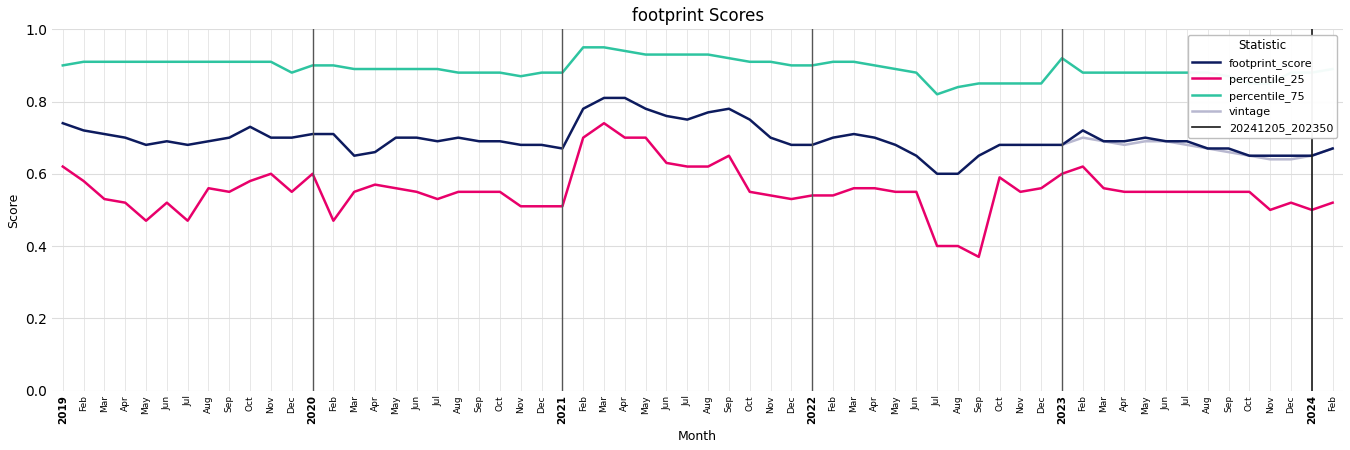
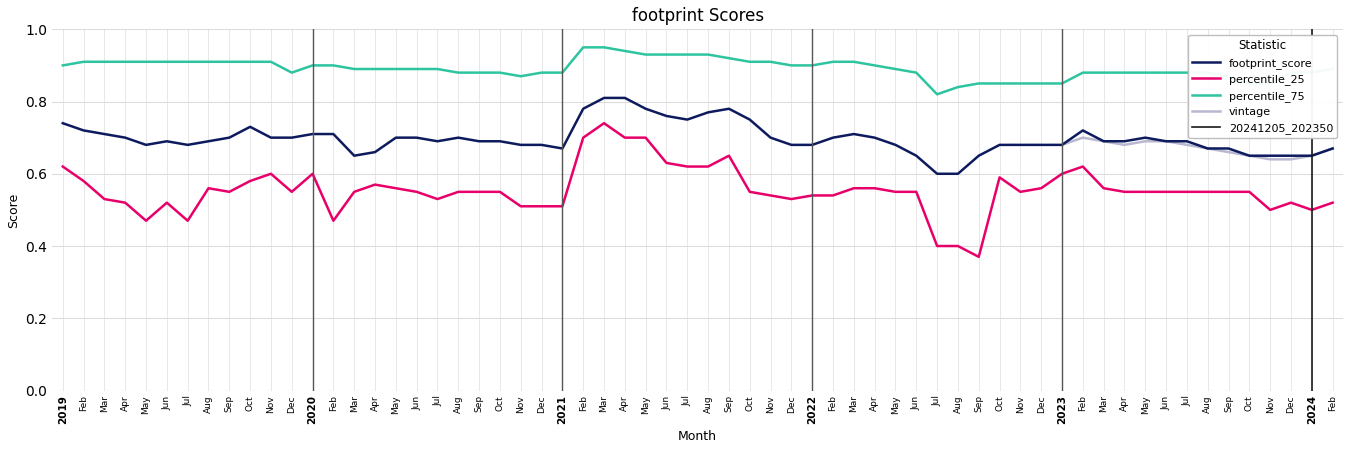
percentile_75/2023: 0.92 -> 0.85
